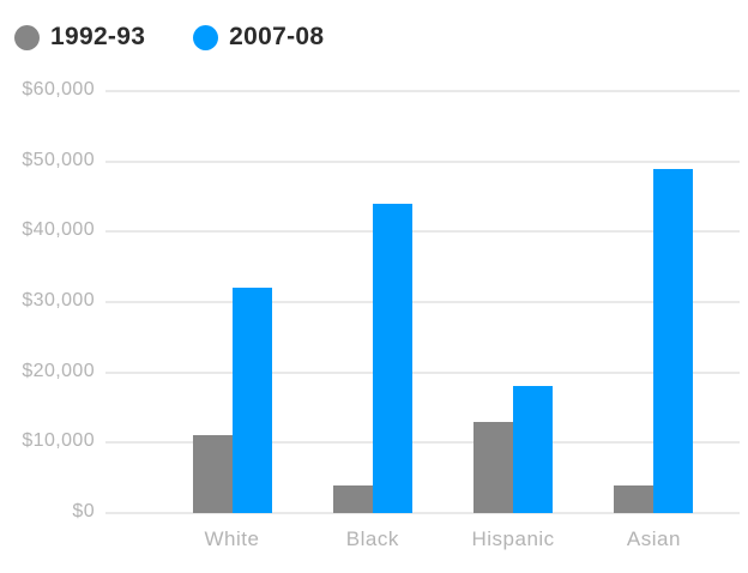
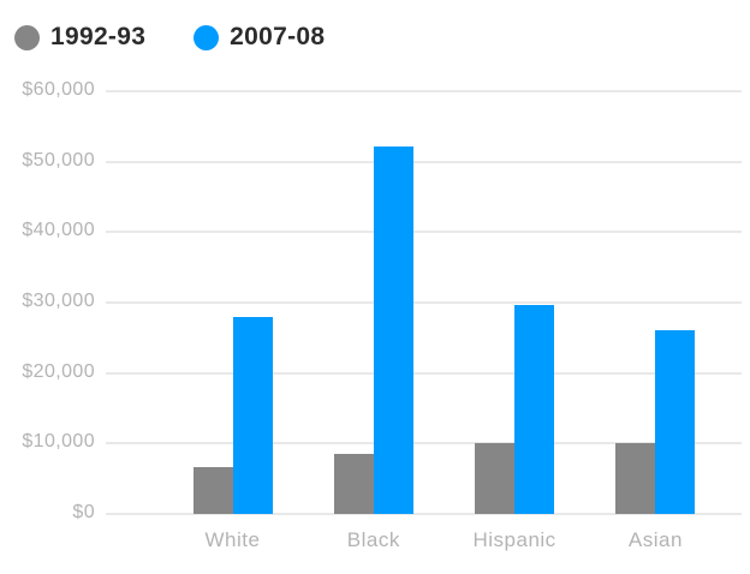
1992-93/White: $11000 -> $7000
2007-08/White: $32000 -> $28000
1992-93/Black: $4000 -> $8000
2007-08/Black: $44000 -> $52000
1992-93/Hispanic: $13000 -> $10000
2007-08/Hispanic: $18000 -> $30000
1992-93/Asian: $4000 -> $10000
2007-08/Asian: $49000 -> $26000
